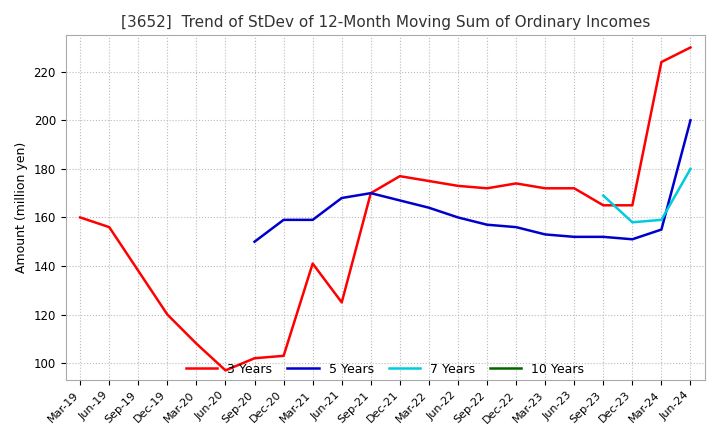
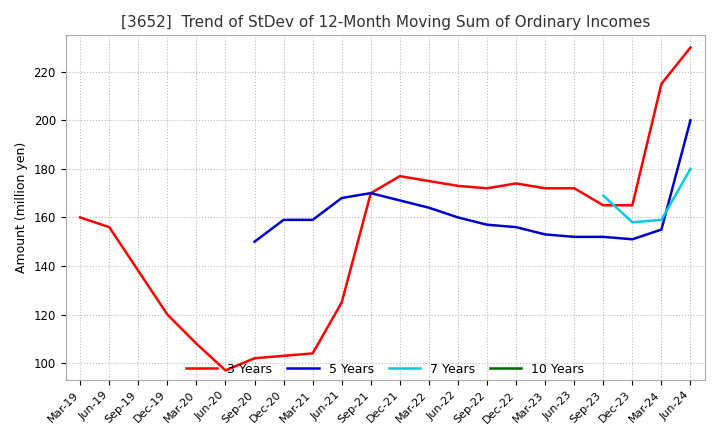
3 Years/Mar-21: 141 -> 104
3 Years/Mar-24: 224 -> 215
